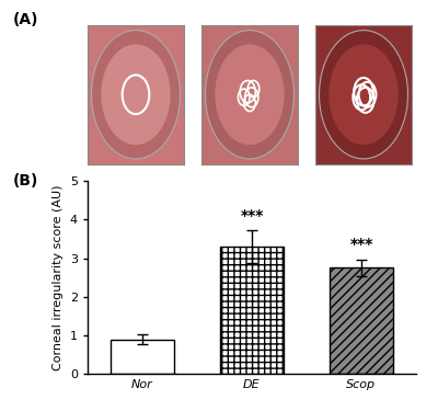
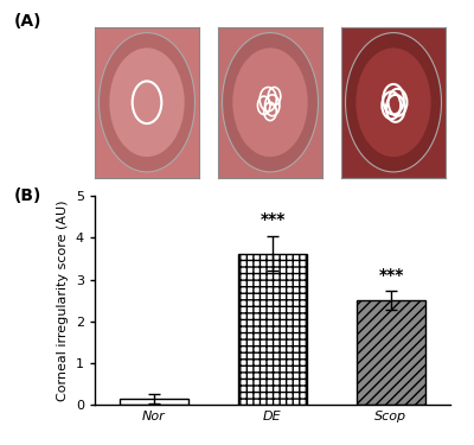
Nor: 0.90 -> 0.15
DE: 3.30 -> 3.62
Scop: 2.75 -> 2.50
